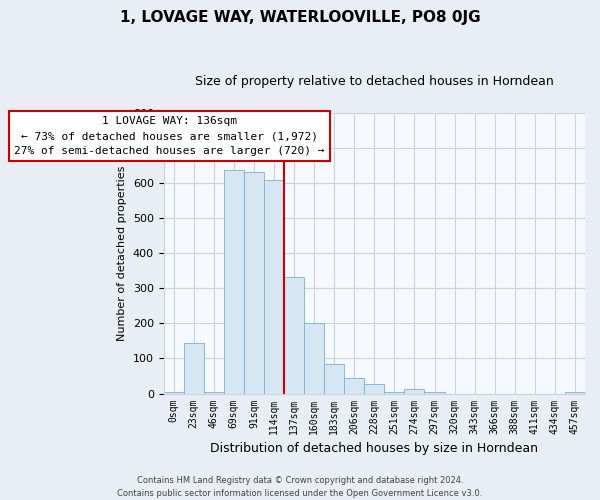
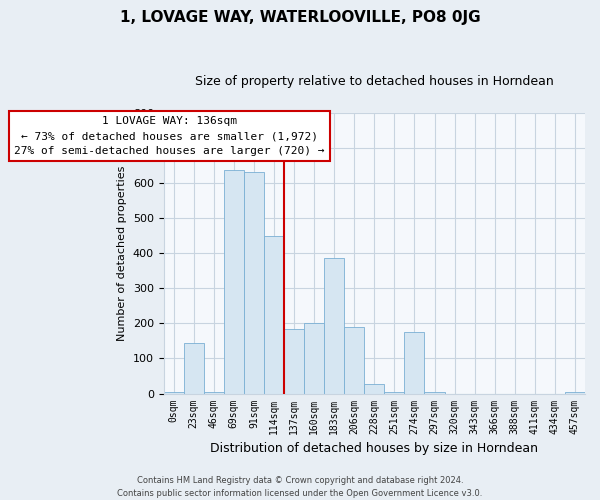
114sqm: 608 -> 450
137sqm: 333 -> 185
183sqm: 84 -> 385
206sqm: 44 -> 190
274sqm: 13 -> 175
